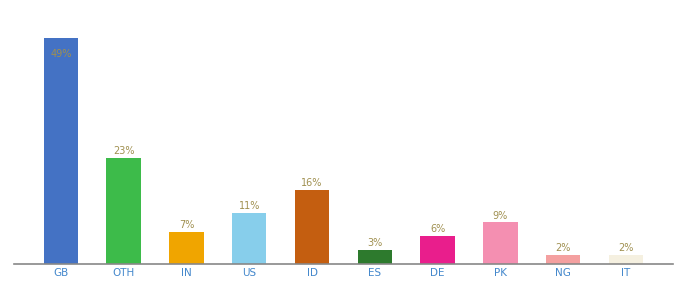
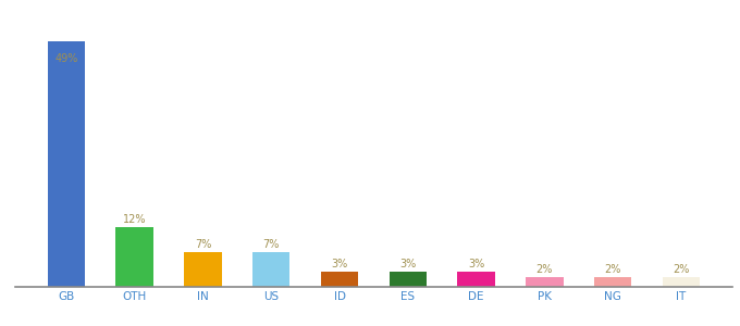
OTH: 23% -> 12%
US: 11% -> 7%
ID: 16% -> 3%
DE: 6% -> 3%
PK: 9% -> 2%
